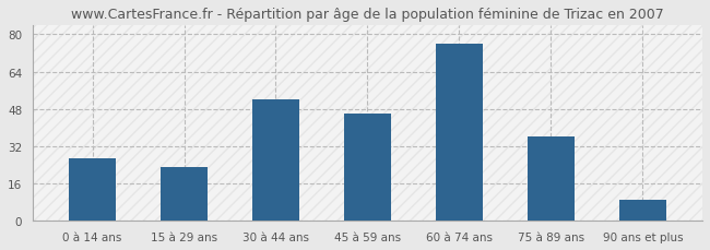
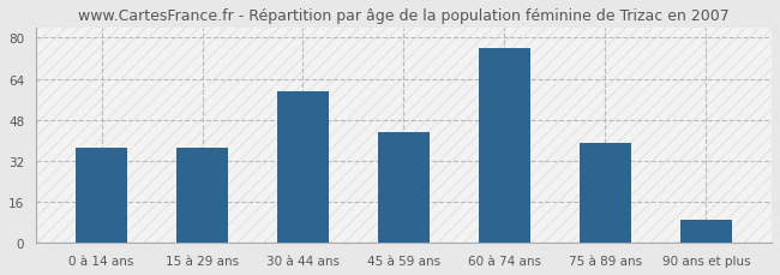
0 à 14 ans: 27 -> 37
15 à 29 ans: 23 -> 37
30 à 44 ans: 52 -> 59
45 à 59 ans: 46 -> 43
75 à 89 ans: 36 -> 39
